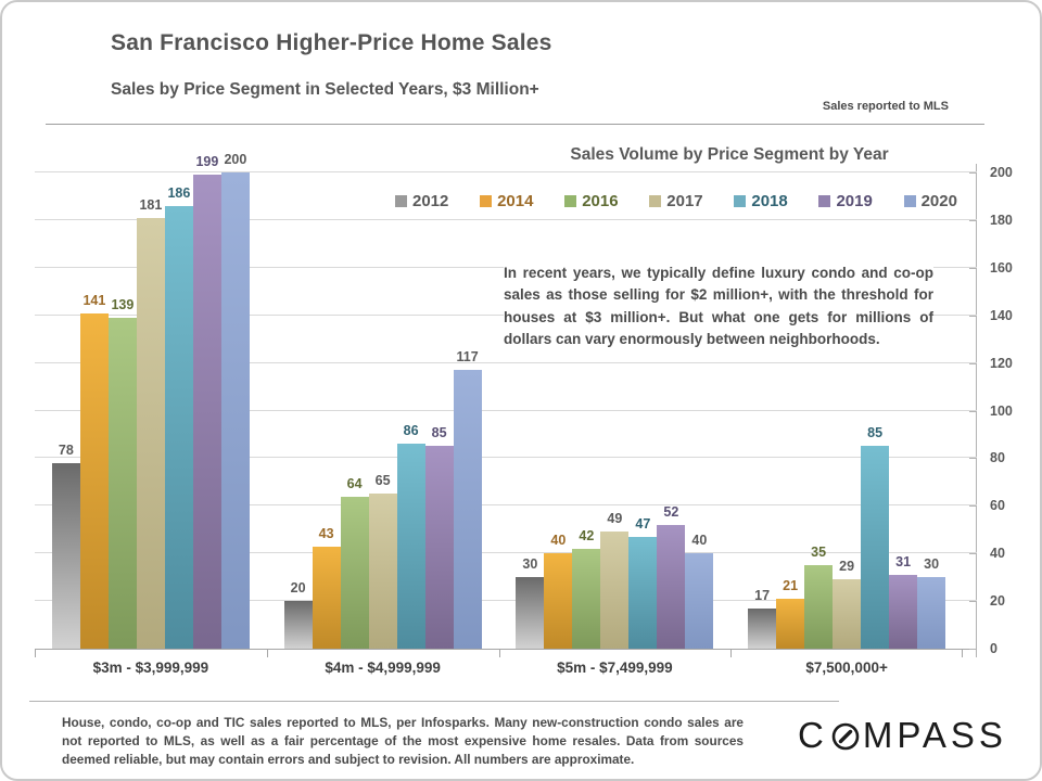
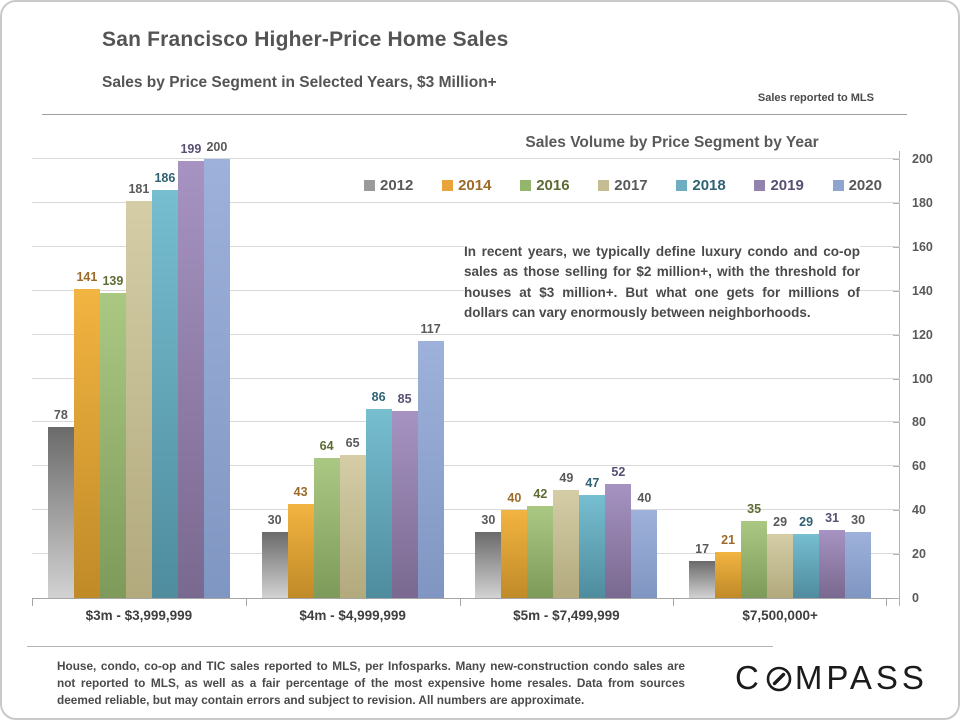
2012/$4m - $4,999,999: 20 -> 30
2018/$7,500,000+: 85 -> 29
